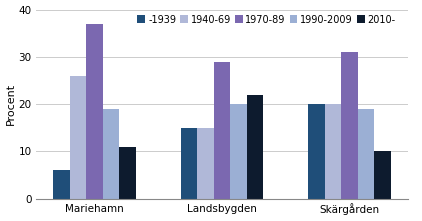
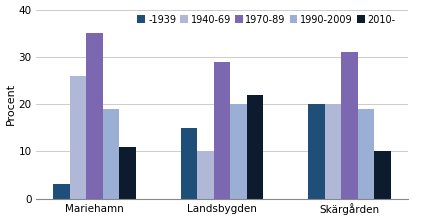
-1939/Mariehamn: 6 -> 3
1970-89/Mariehamn: 37 -> 35
1940-69/Landsbygden: 15 -> 10
